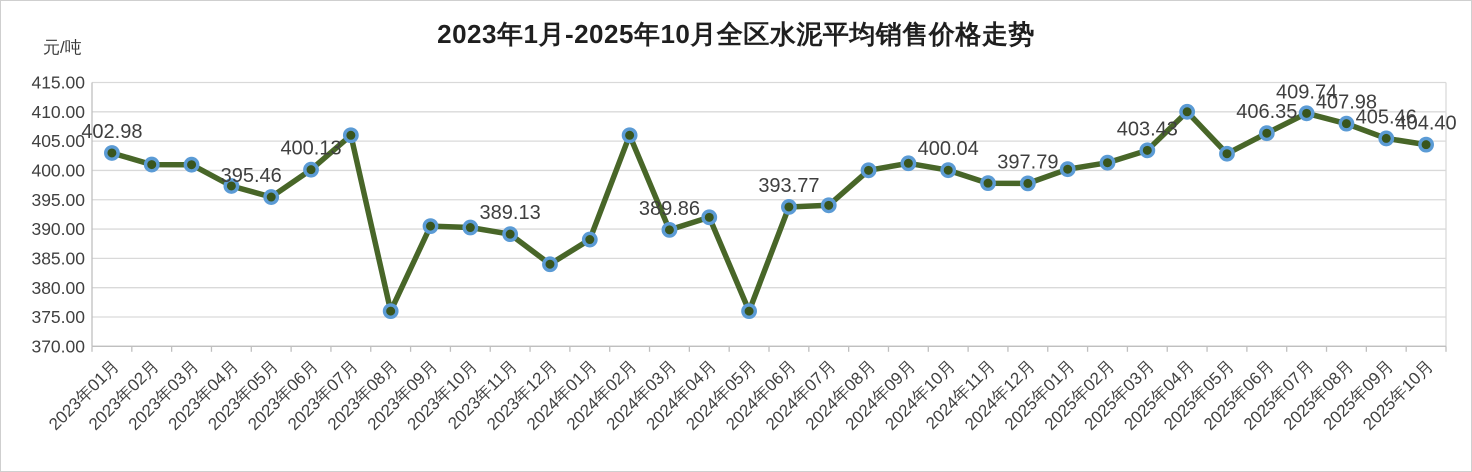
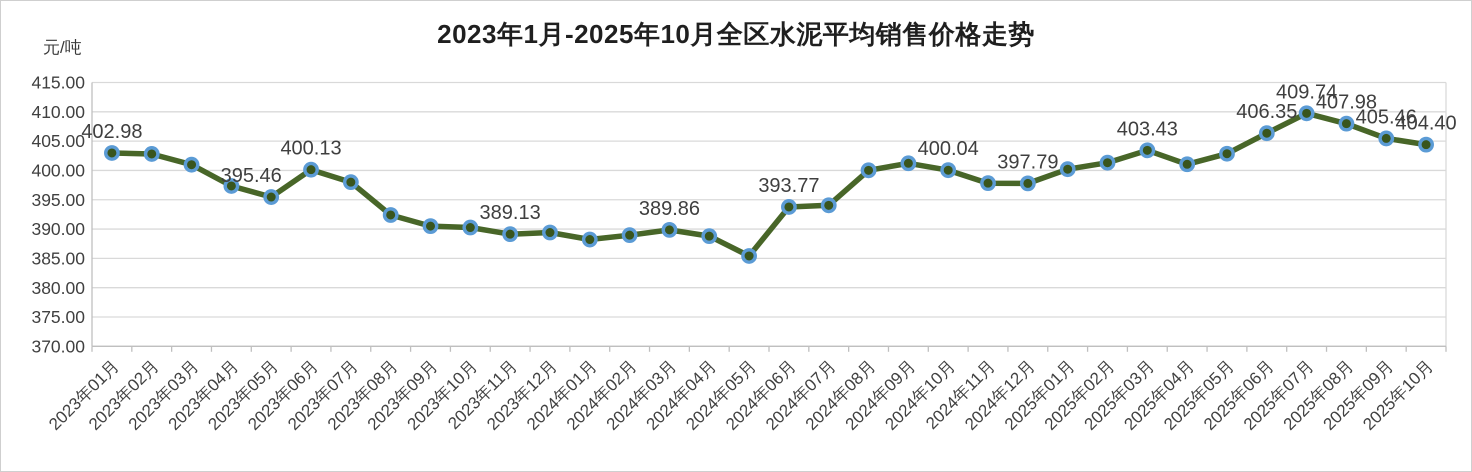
2023年02月: 401 -> 403
2023年07月: 406 -> 398
2023年08月: 376 -> 392
2023年12月: 384 -> 389
2024年02月: 406 -> 389
2024年04月: 392 -> 389
2024年05月: 376 -> 385
2025年04月: 410 -> 401
